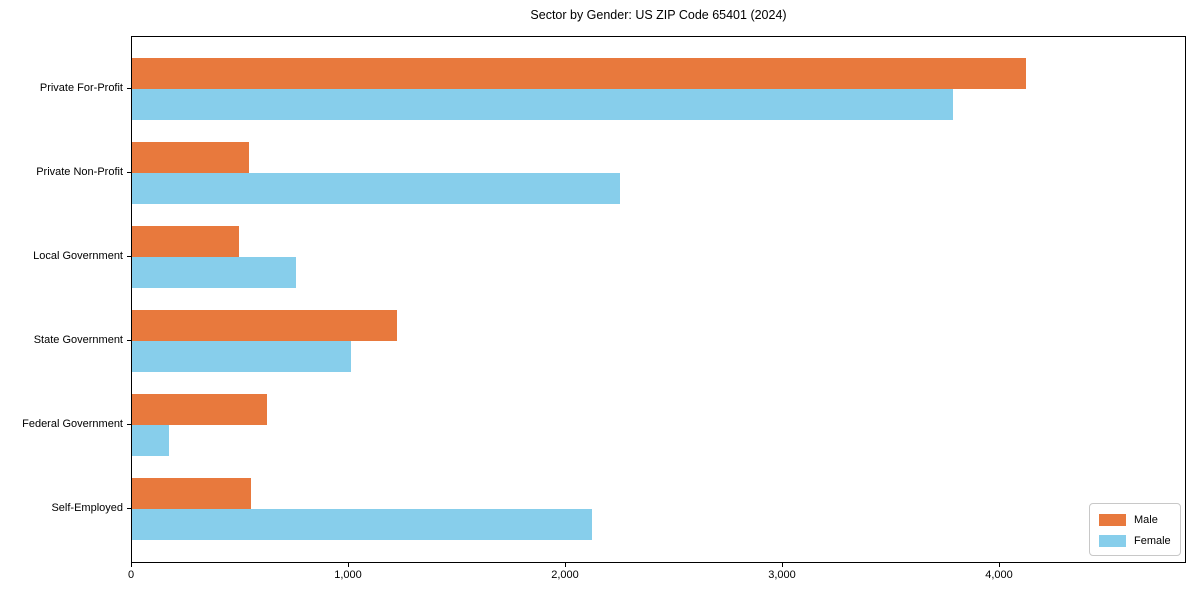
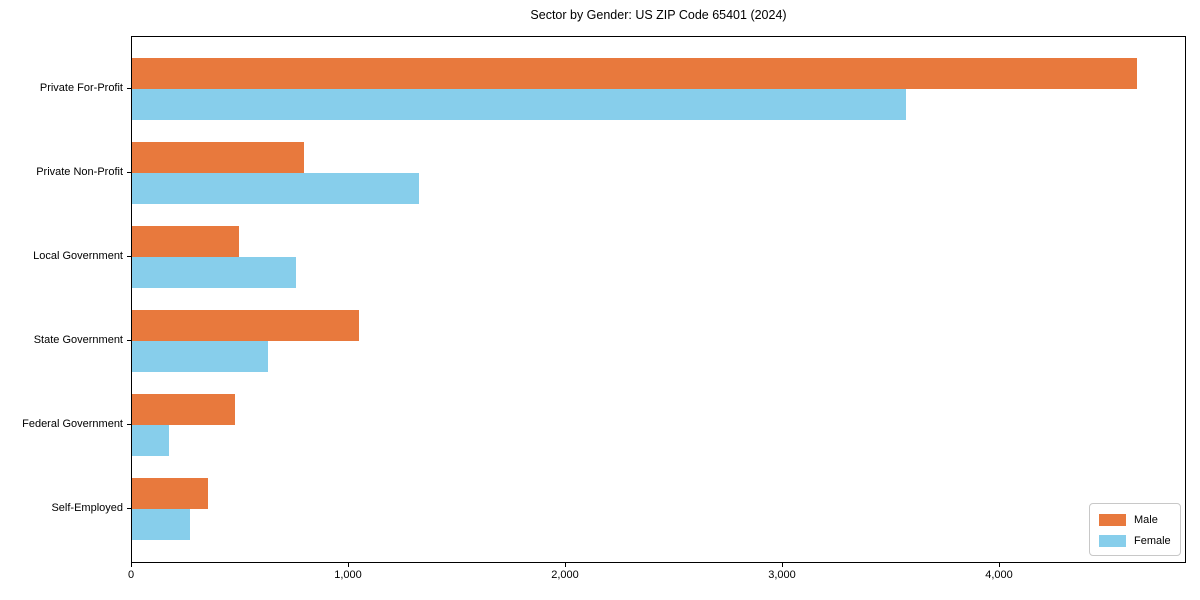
Male/Private For-Profit: 4120 -> 4630
Female/Private For-Profit: 3780 -> 3560
Male/Private Non-Profit: 540 -> 790
Female/Private Non-Profit: 2250 -> 1320
Male/State Government: 1220 -> 1050
Female/State Government: 1010 -> 620
Male/Federal Government: 620 -> 470
Male/Self-Employed: 550 -> 350
Female/Self-Employed: 2120 -> 270
